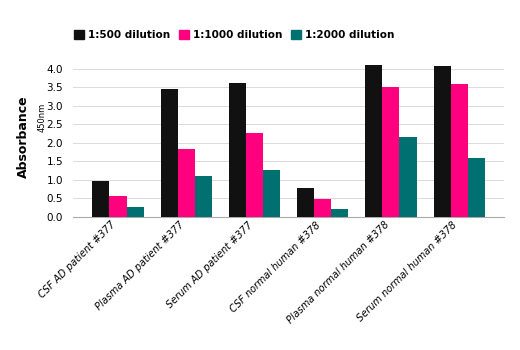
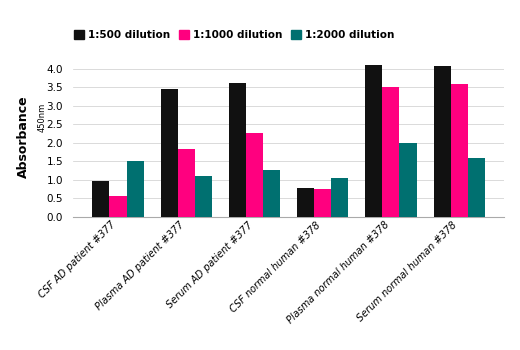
1:2000 dilution/CSF AD patient #377: 0.28 -> 1.50
1:1000 dilution/CSF normal human #378: 0.48 -> 0.75
1:2000 dilution/CSF normal human #378: 0.22 -> 1.05
1:2000 dilution/Plasma normal human #378: 2.17 -> 2.00
